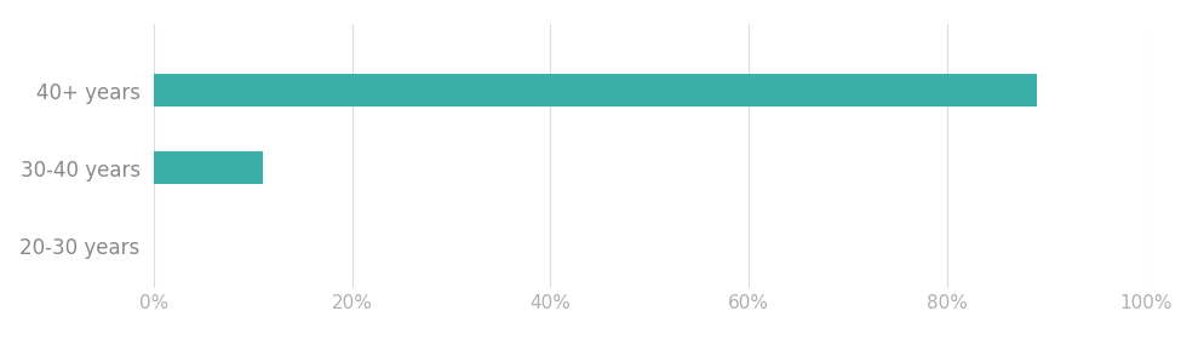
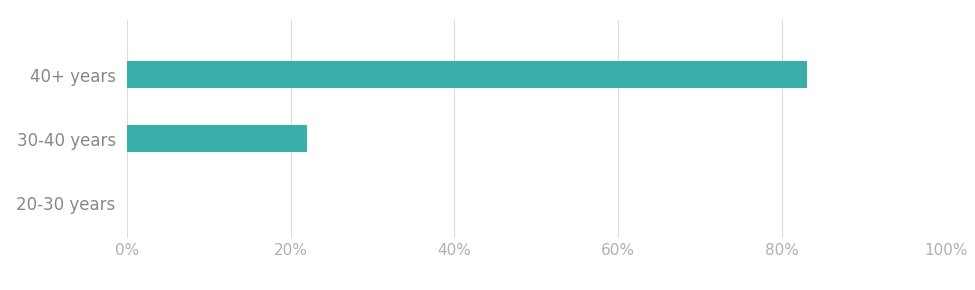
40+ years: 89% -> 83%
30-40 years: 11% -> 22%
